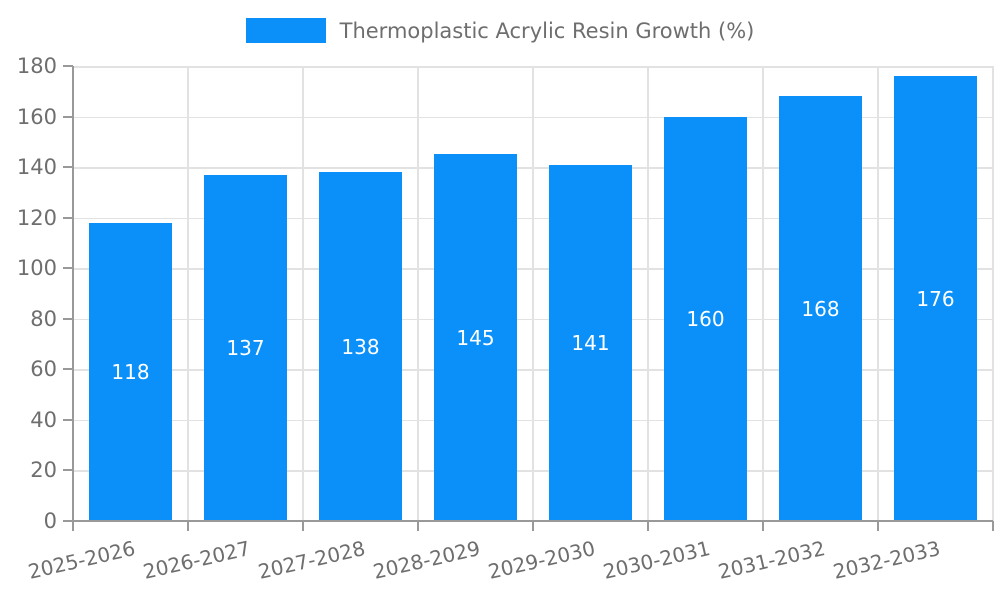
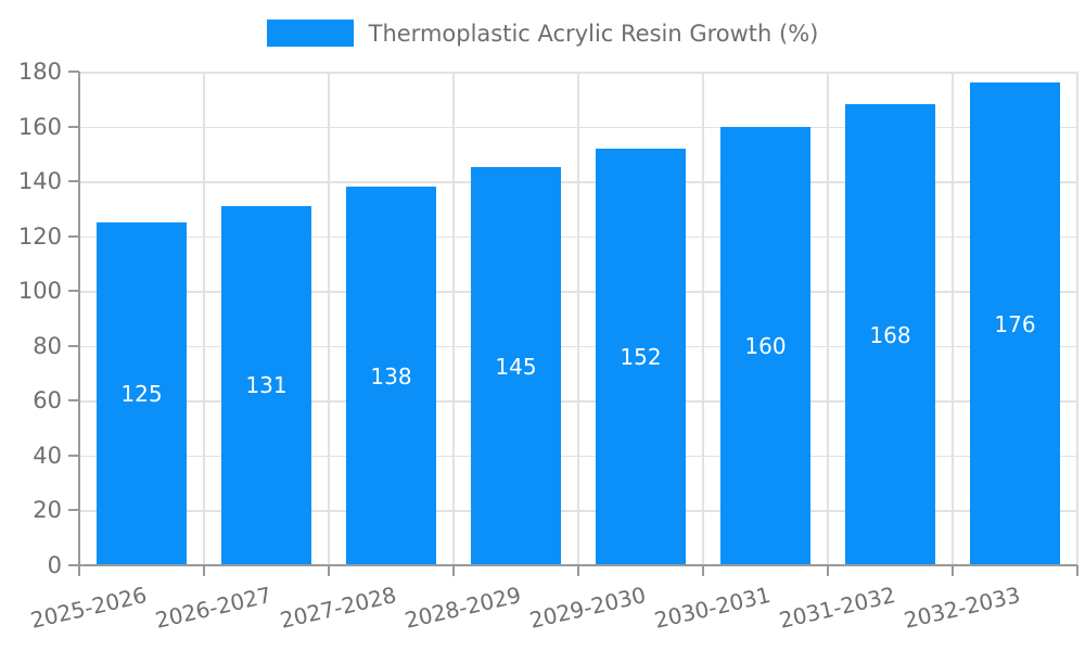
2025-2026: 118 -> 125
2026-2027: 137 -> 131
2029-2030: 141 -> 152
